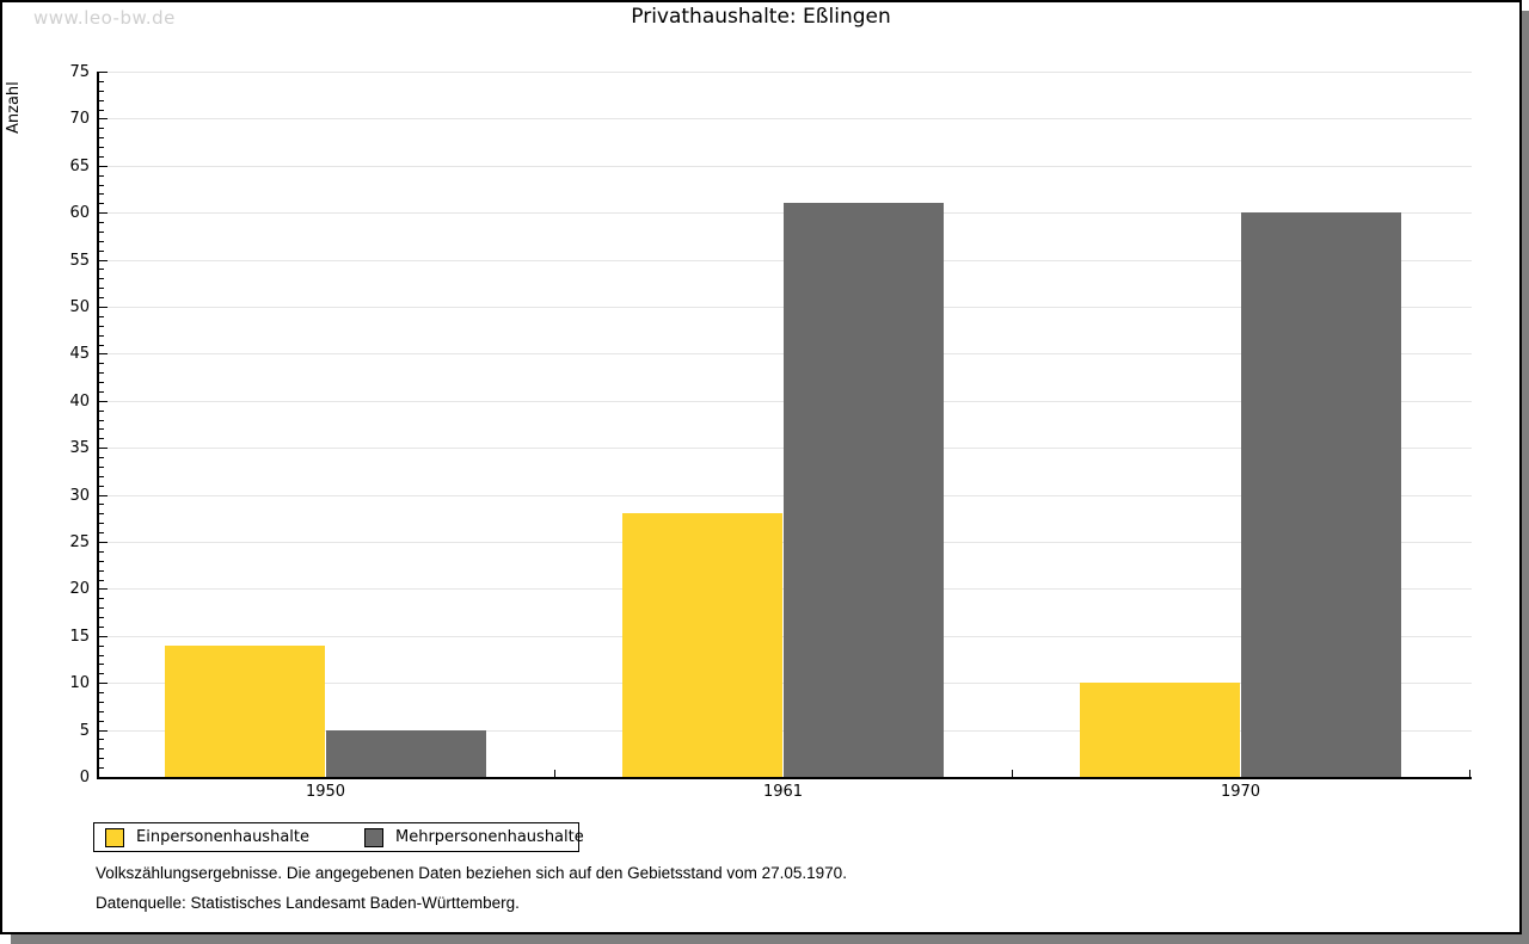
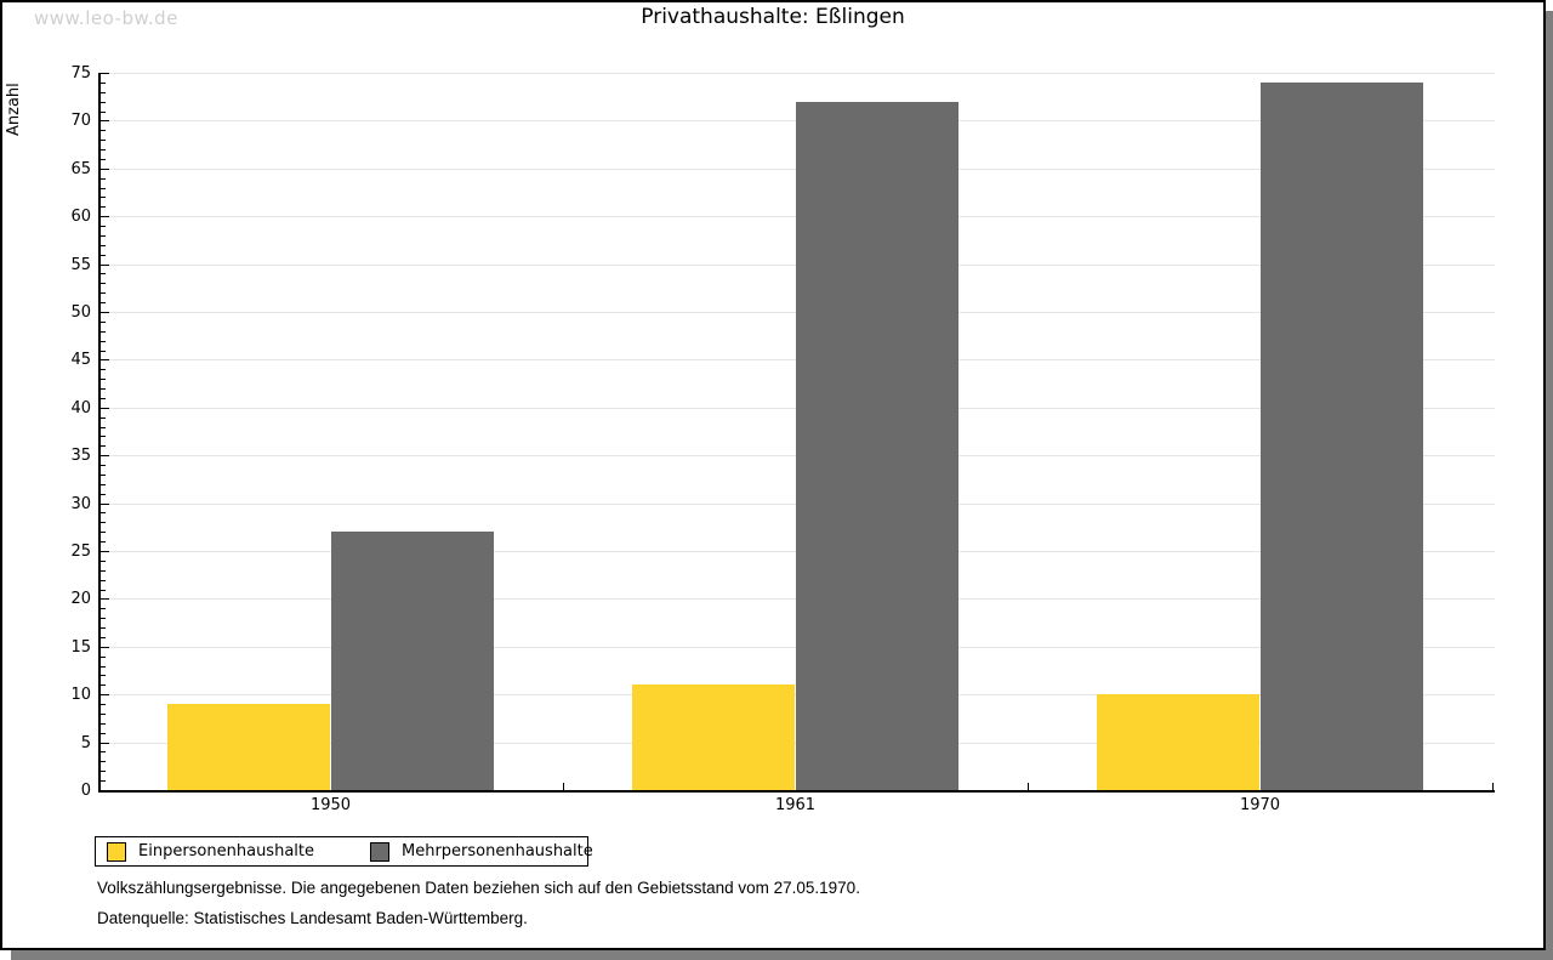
Einpersonenhaushalte/1950: 14 -> 9
Mehrpersonenhaushalte/1950: 5 -> 27
Einpersonenhaushalte/1961: 28 -> 11
Mehrpersonenhaushalte/1961: 61 -> 72
Mehrpersonenhaushalte/1970: 60 -> 74
